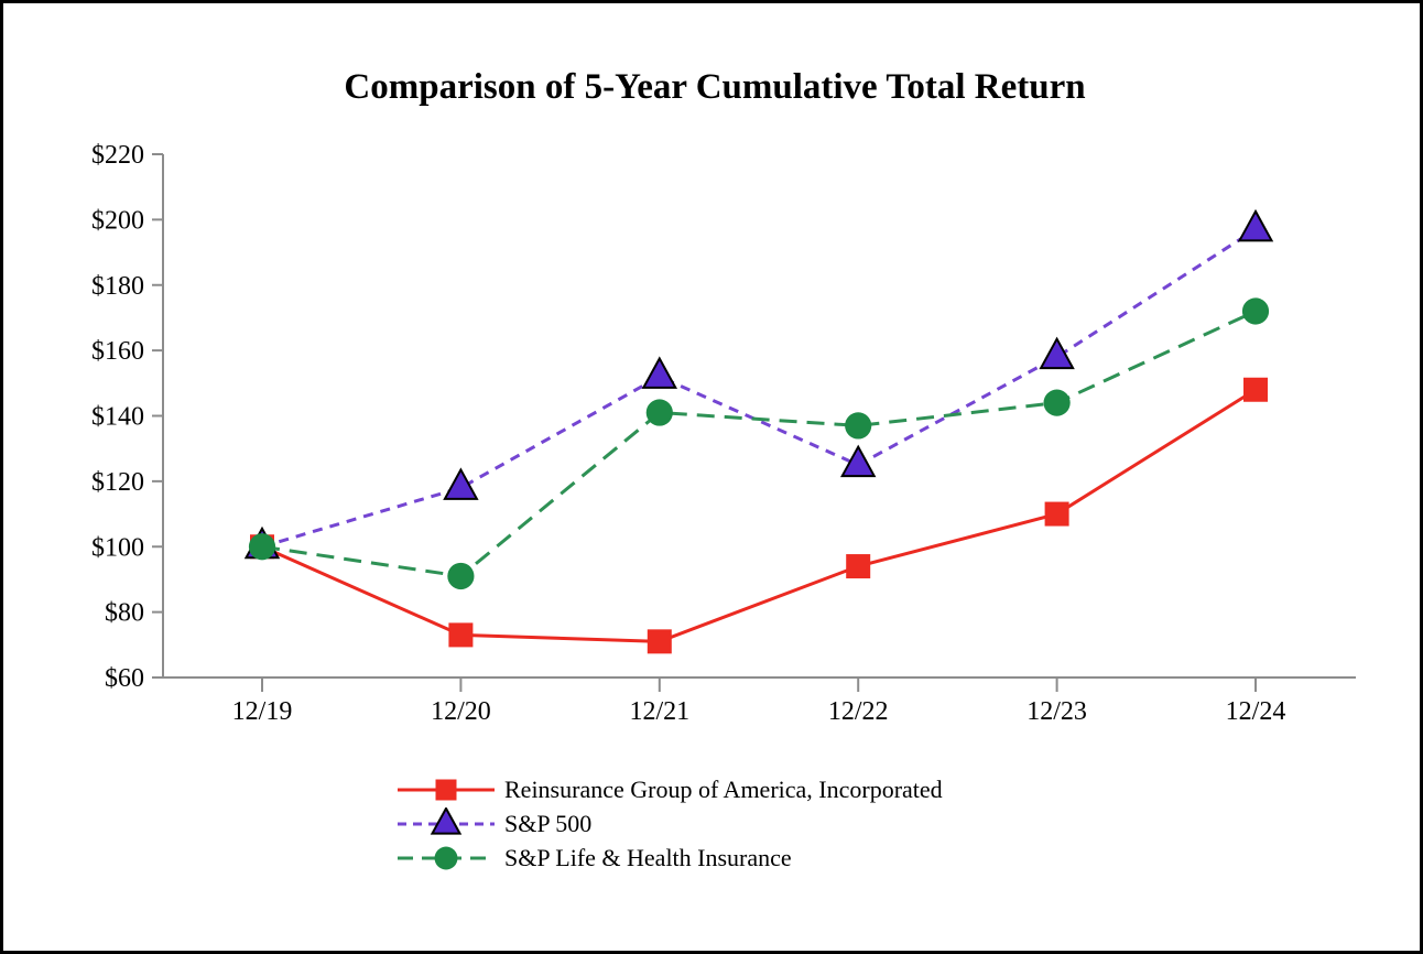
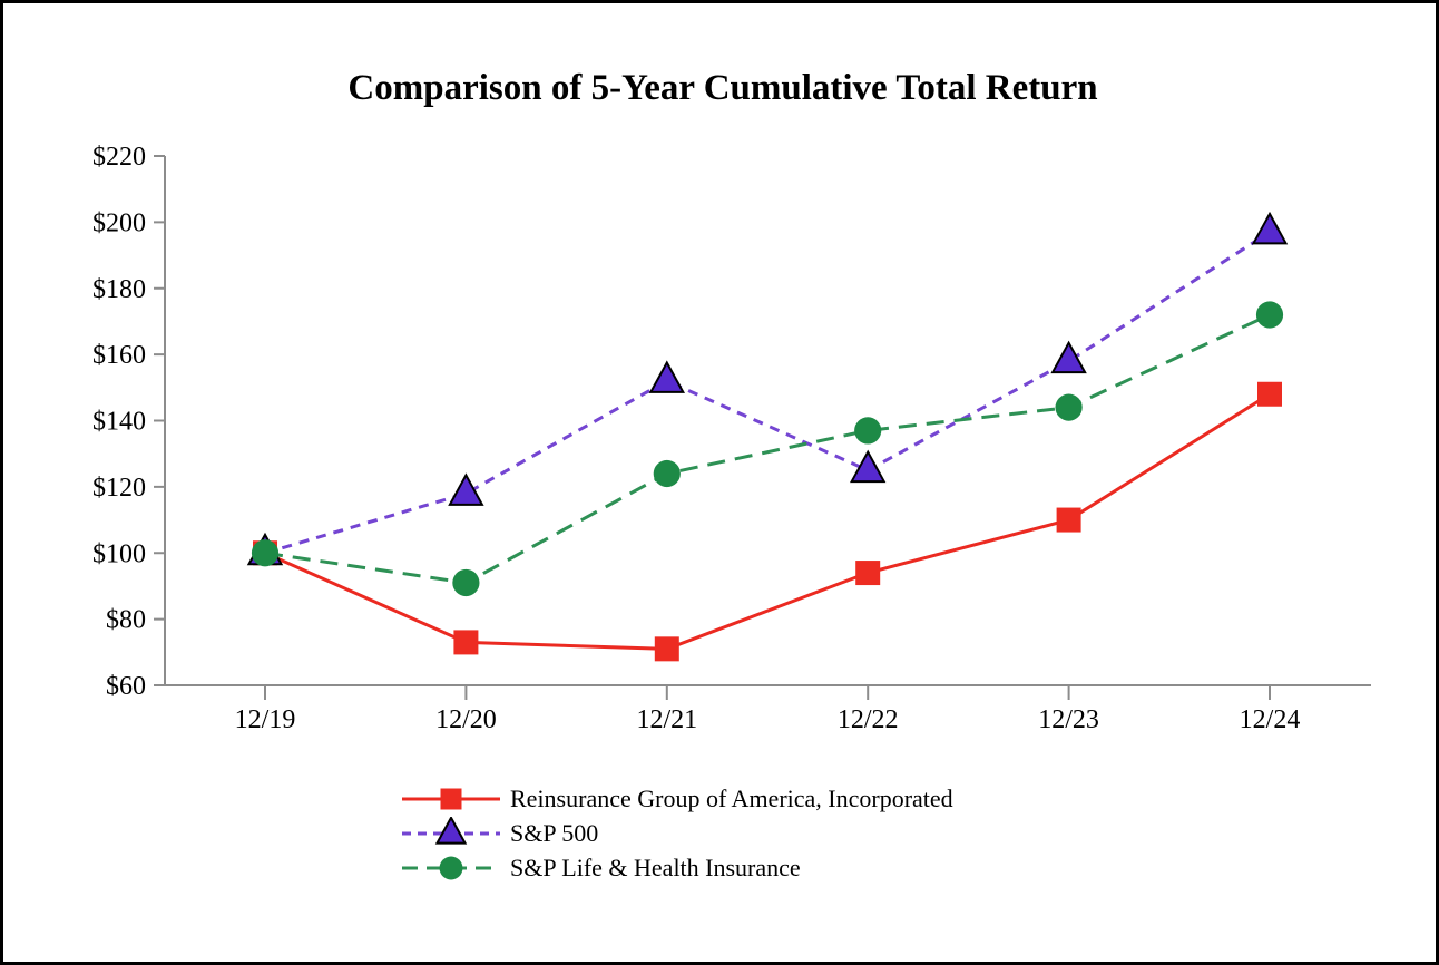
S&P Life & Health Insurance/12/21: $141 -> $124
